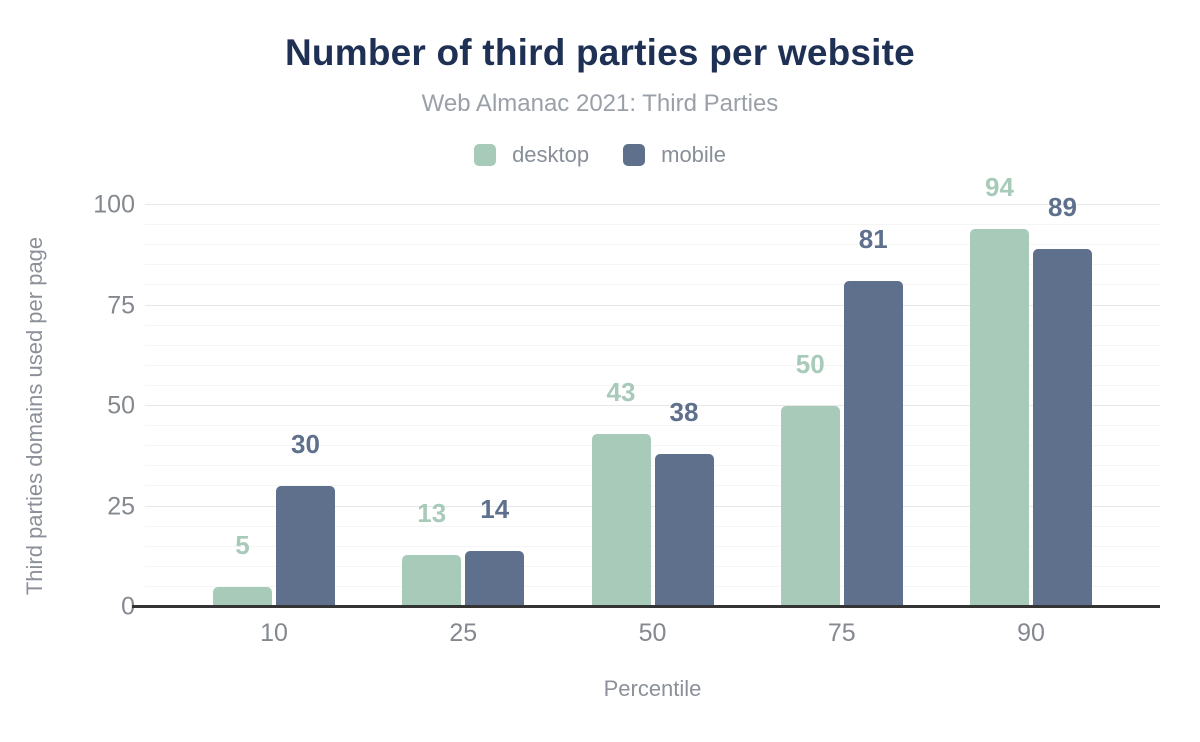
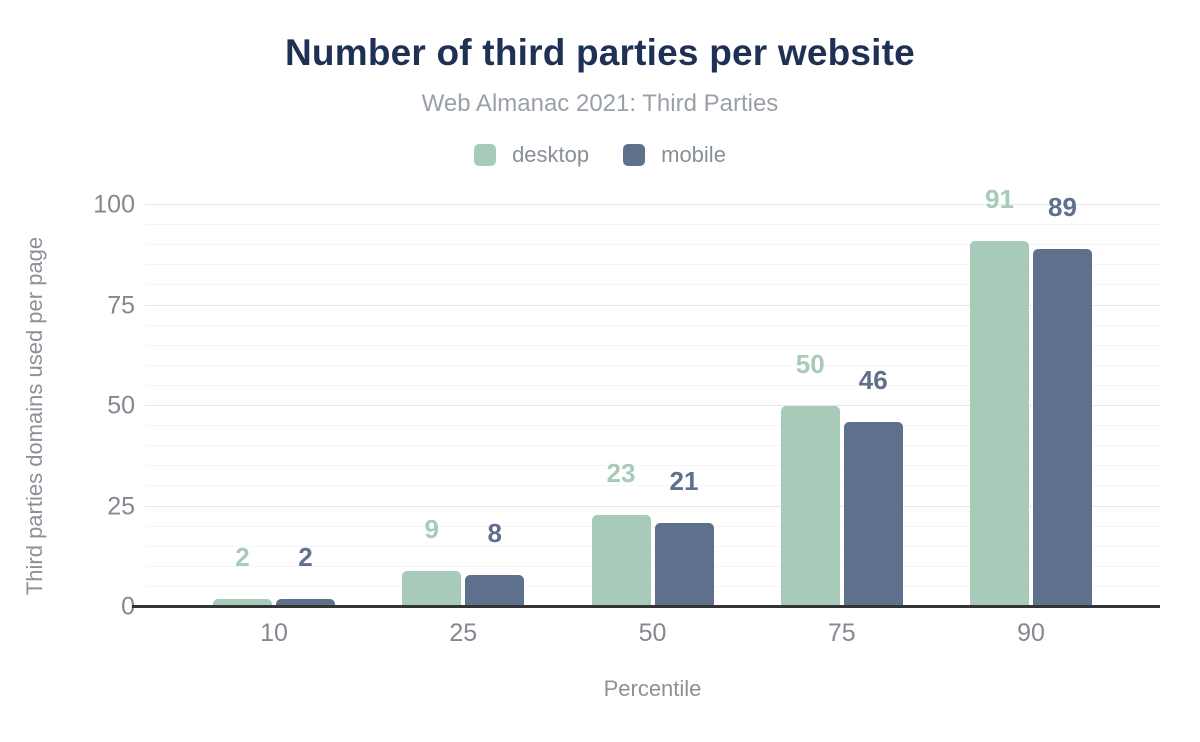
desktop/10: 5 -> 2
mobile/10: 30 -> 2
desktop/25: 13 -> 9
mobile/25: 14 -> 8
desktop/50: 43 -> 23
mobile/50: 38 -> 21
mobile/75: 81 -> 46
desktop/90: 94 -> 91
